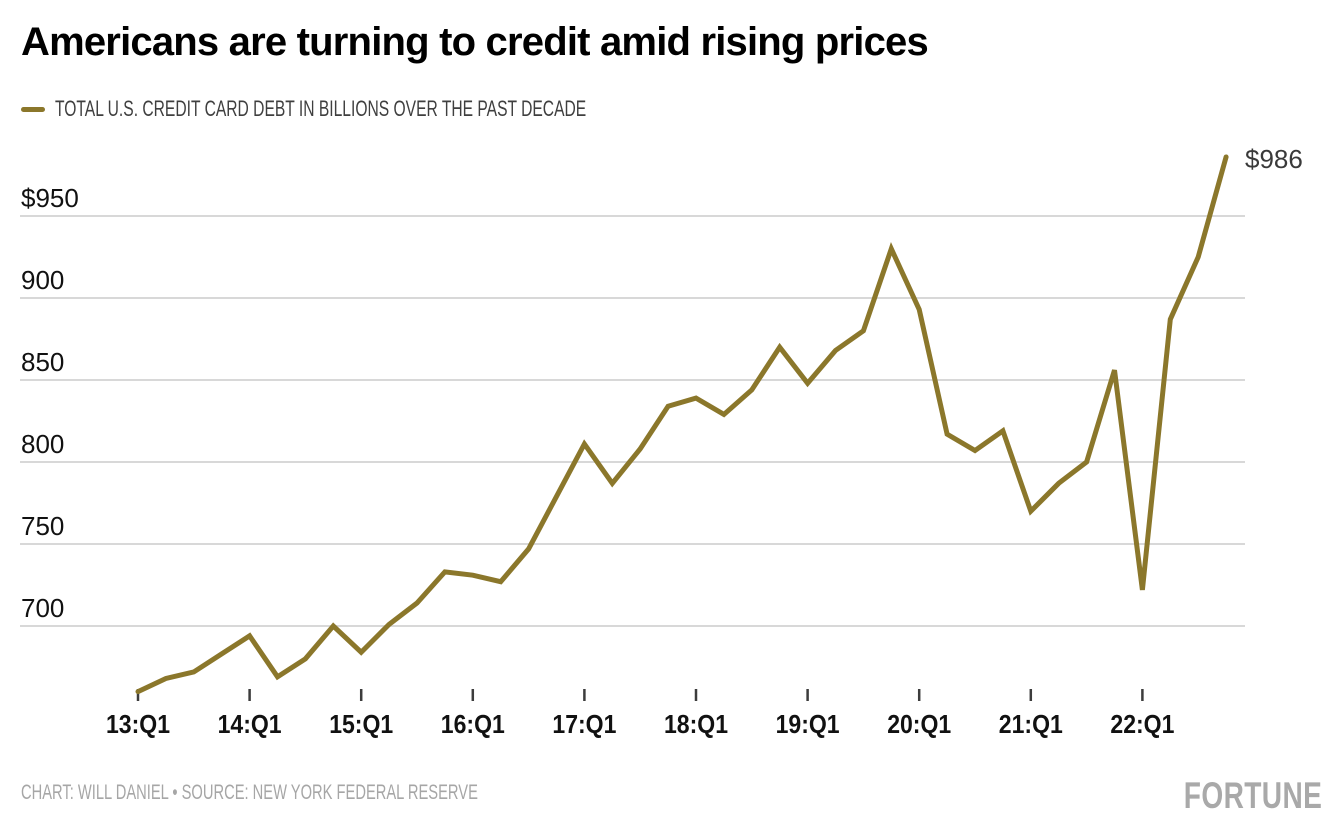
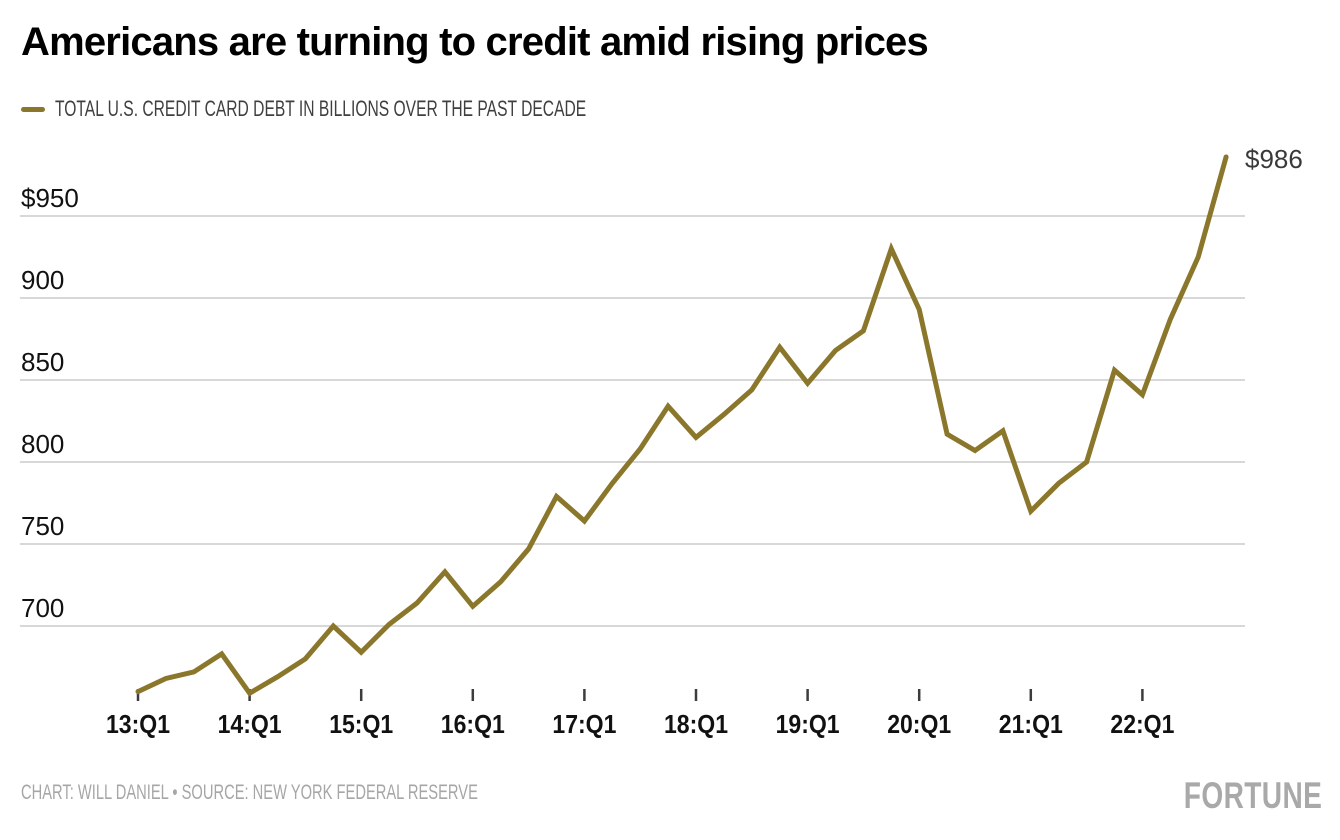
14:Q1: $694 -> $659
16:Q1: $731 -> $712
17:Q1: $811 -> $764
18:Q1: $839 -> $815
22:Q1: $722 -> $841
